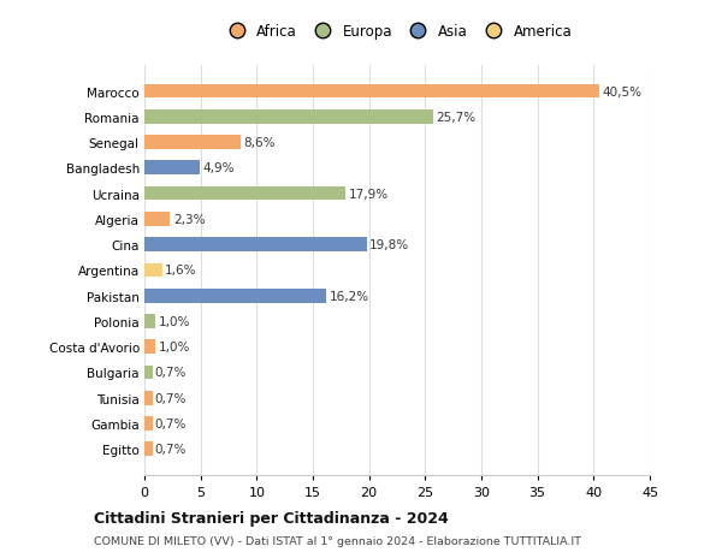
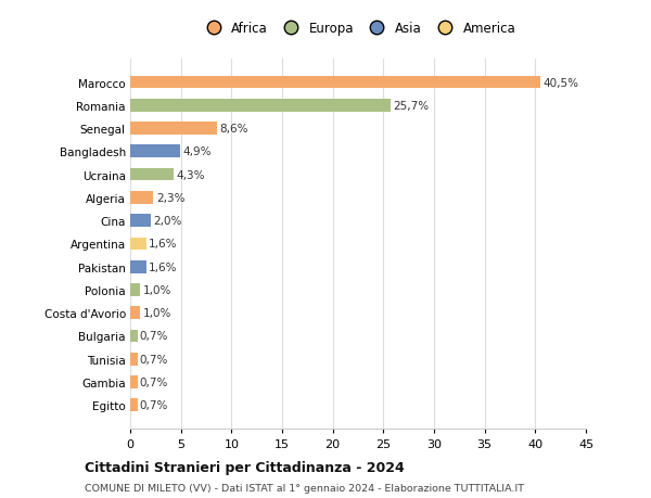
Ucraina: 17,9% -> 4,3%
Cina: 19,8% -> 2,0%
Pakistan: 16,2% -> 1,6%
